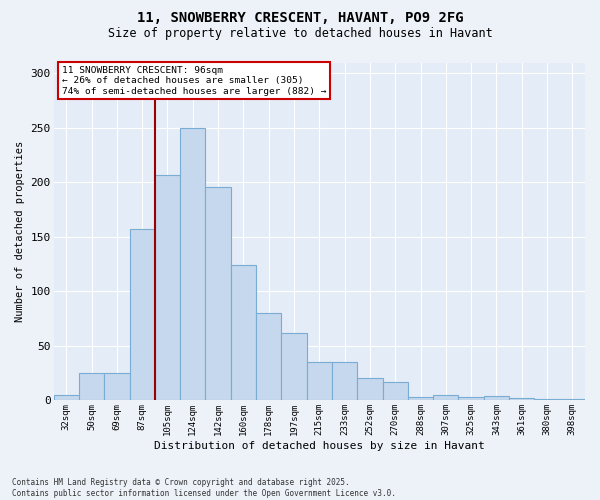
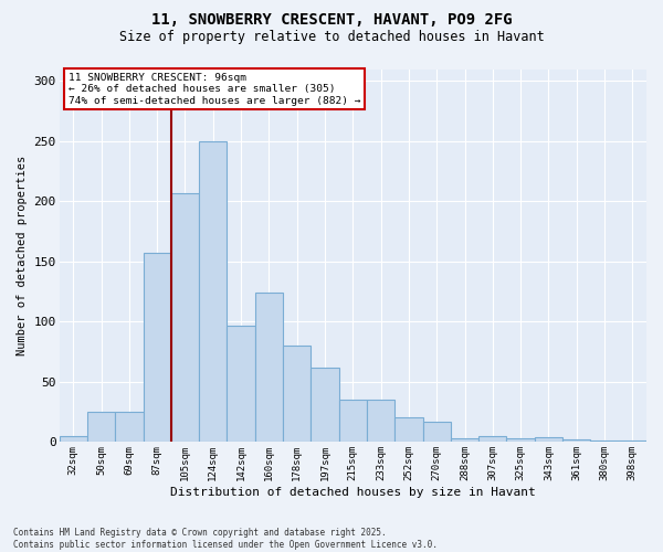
142sqm: 196 -> 97
